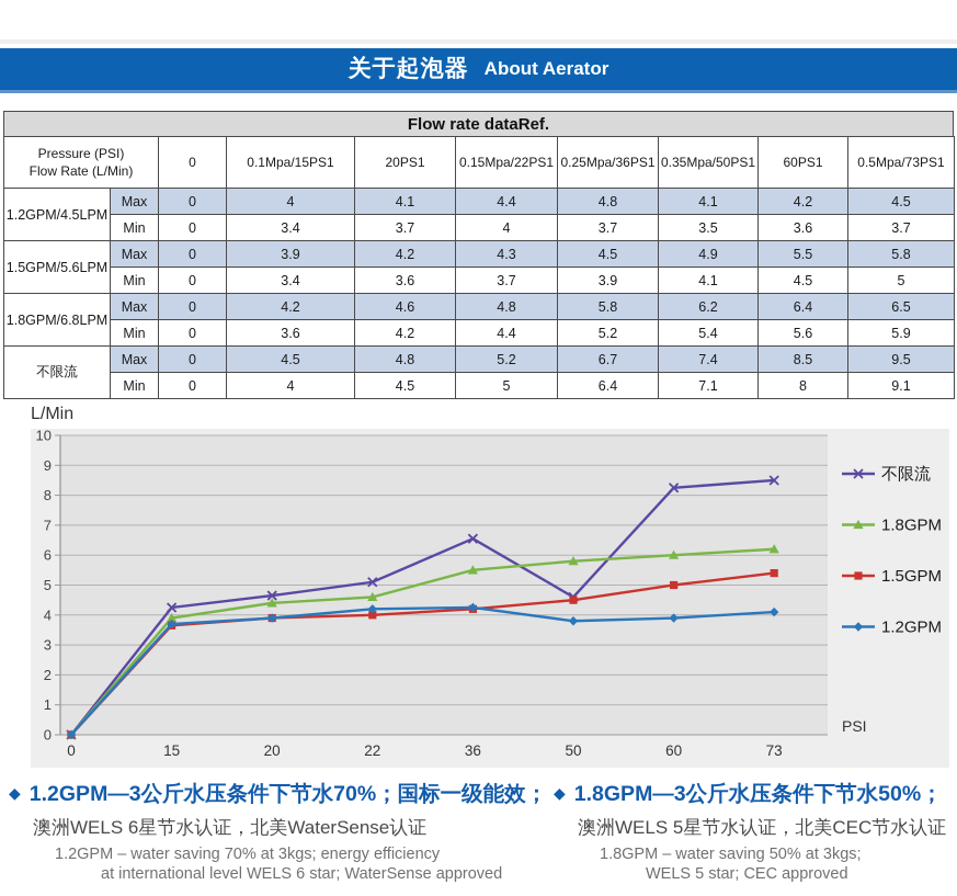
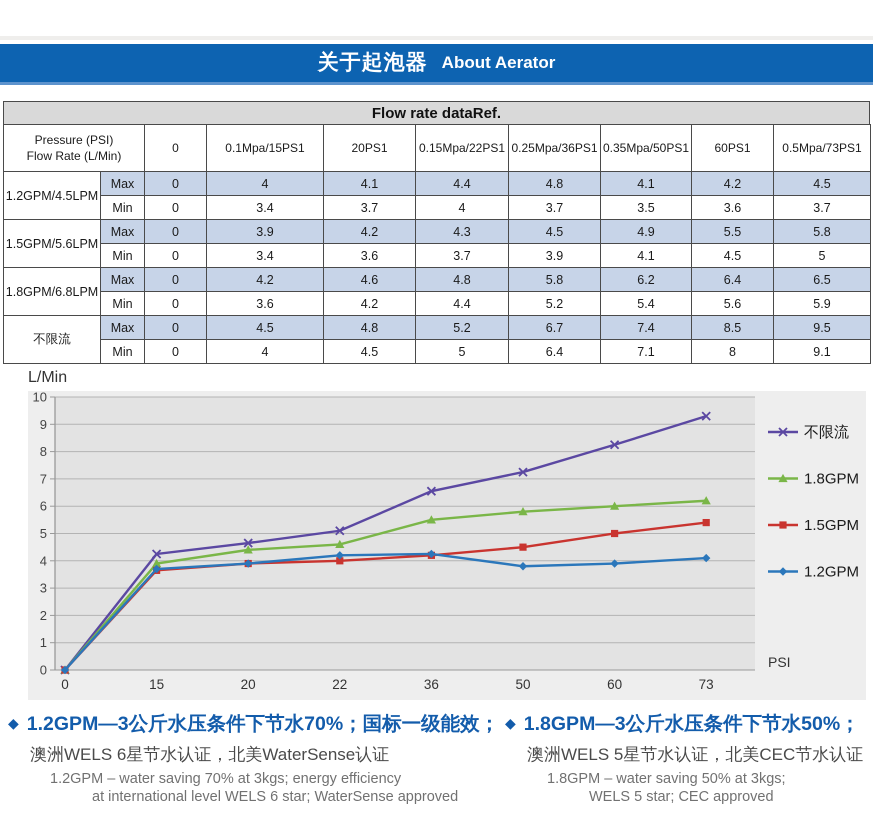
不限流/50: 4.6 -> 7.2
不限流/73: 8.5 -> 9.3
